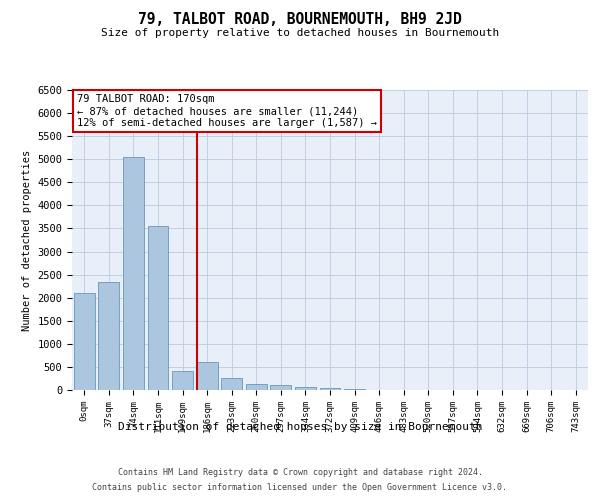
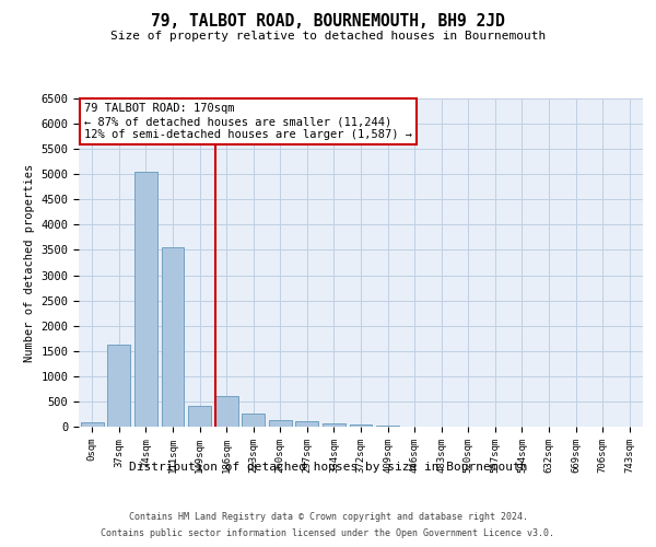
0sqm: 2100 -> 90
37sqm: 2350 -> 1620
